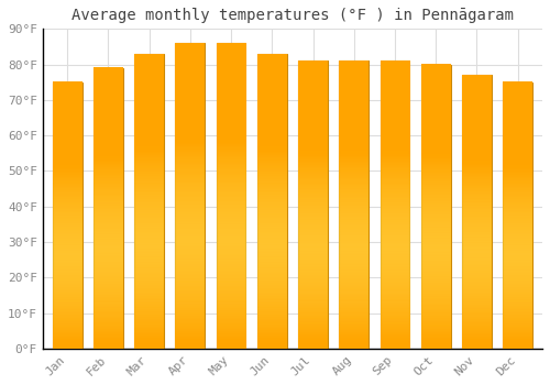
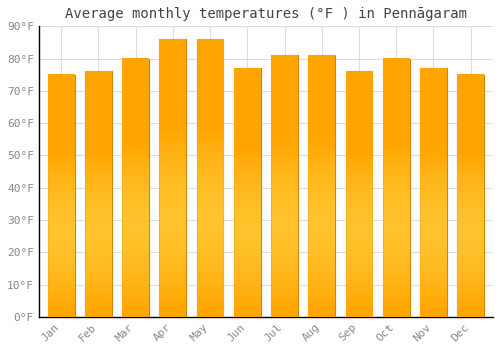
Feb: 79°F -> 76°F
Mar: 83°F -> 80°F
Jun: 83°F -> 77°F
Sep: 81°F -> 76°F
